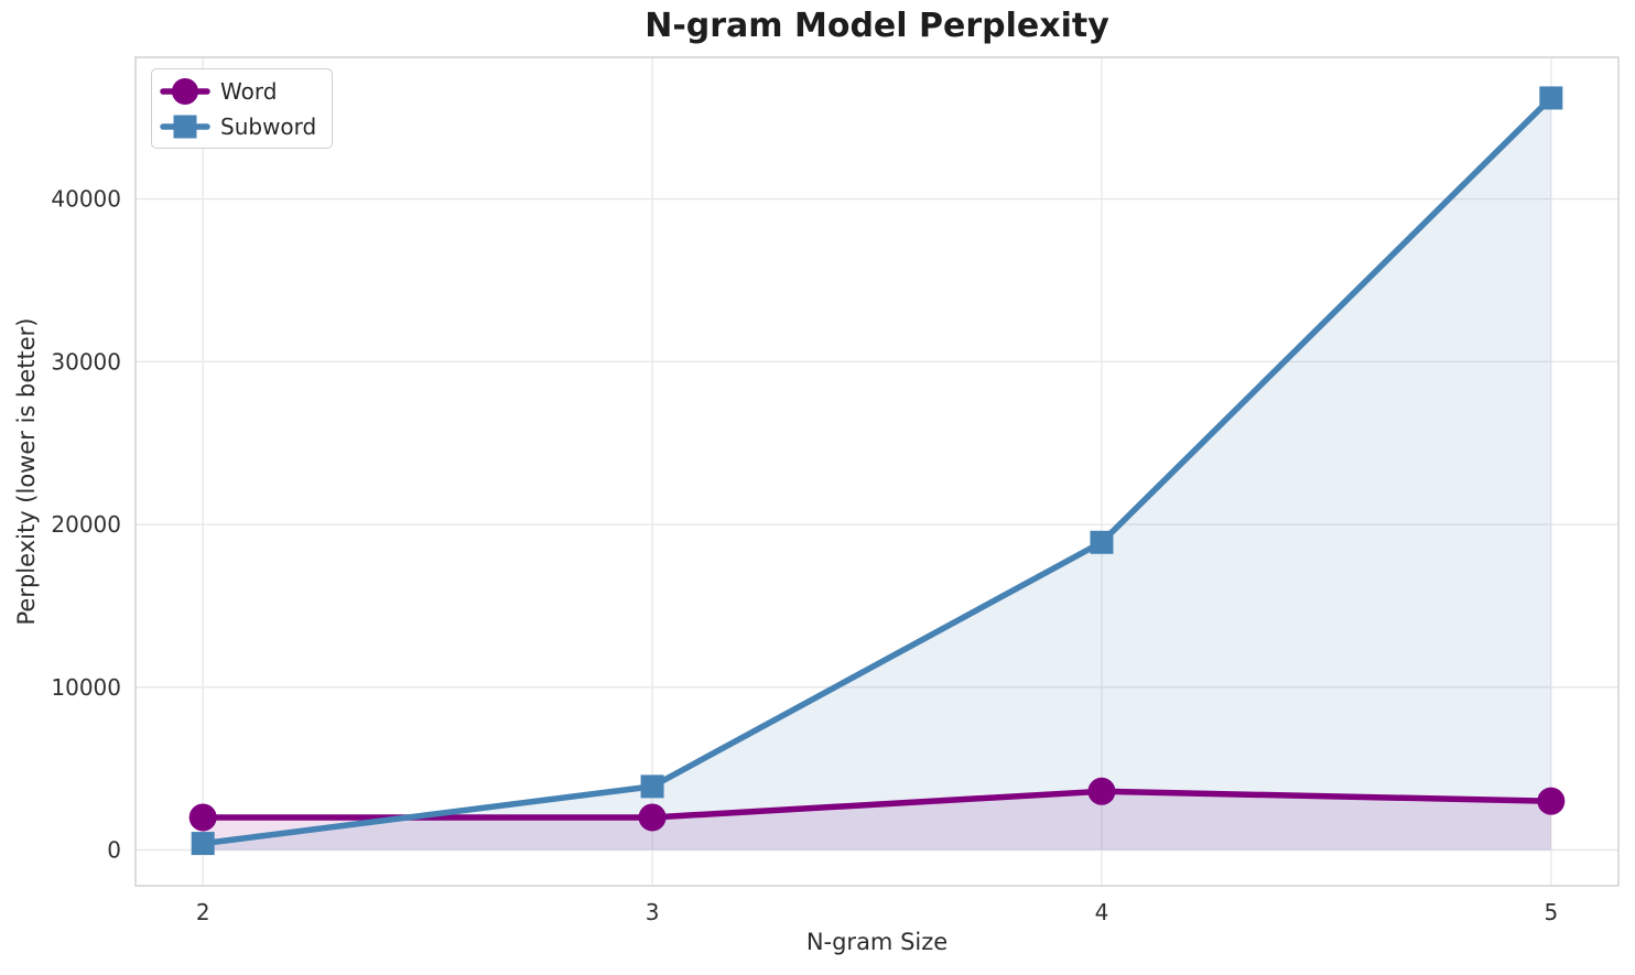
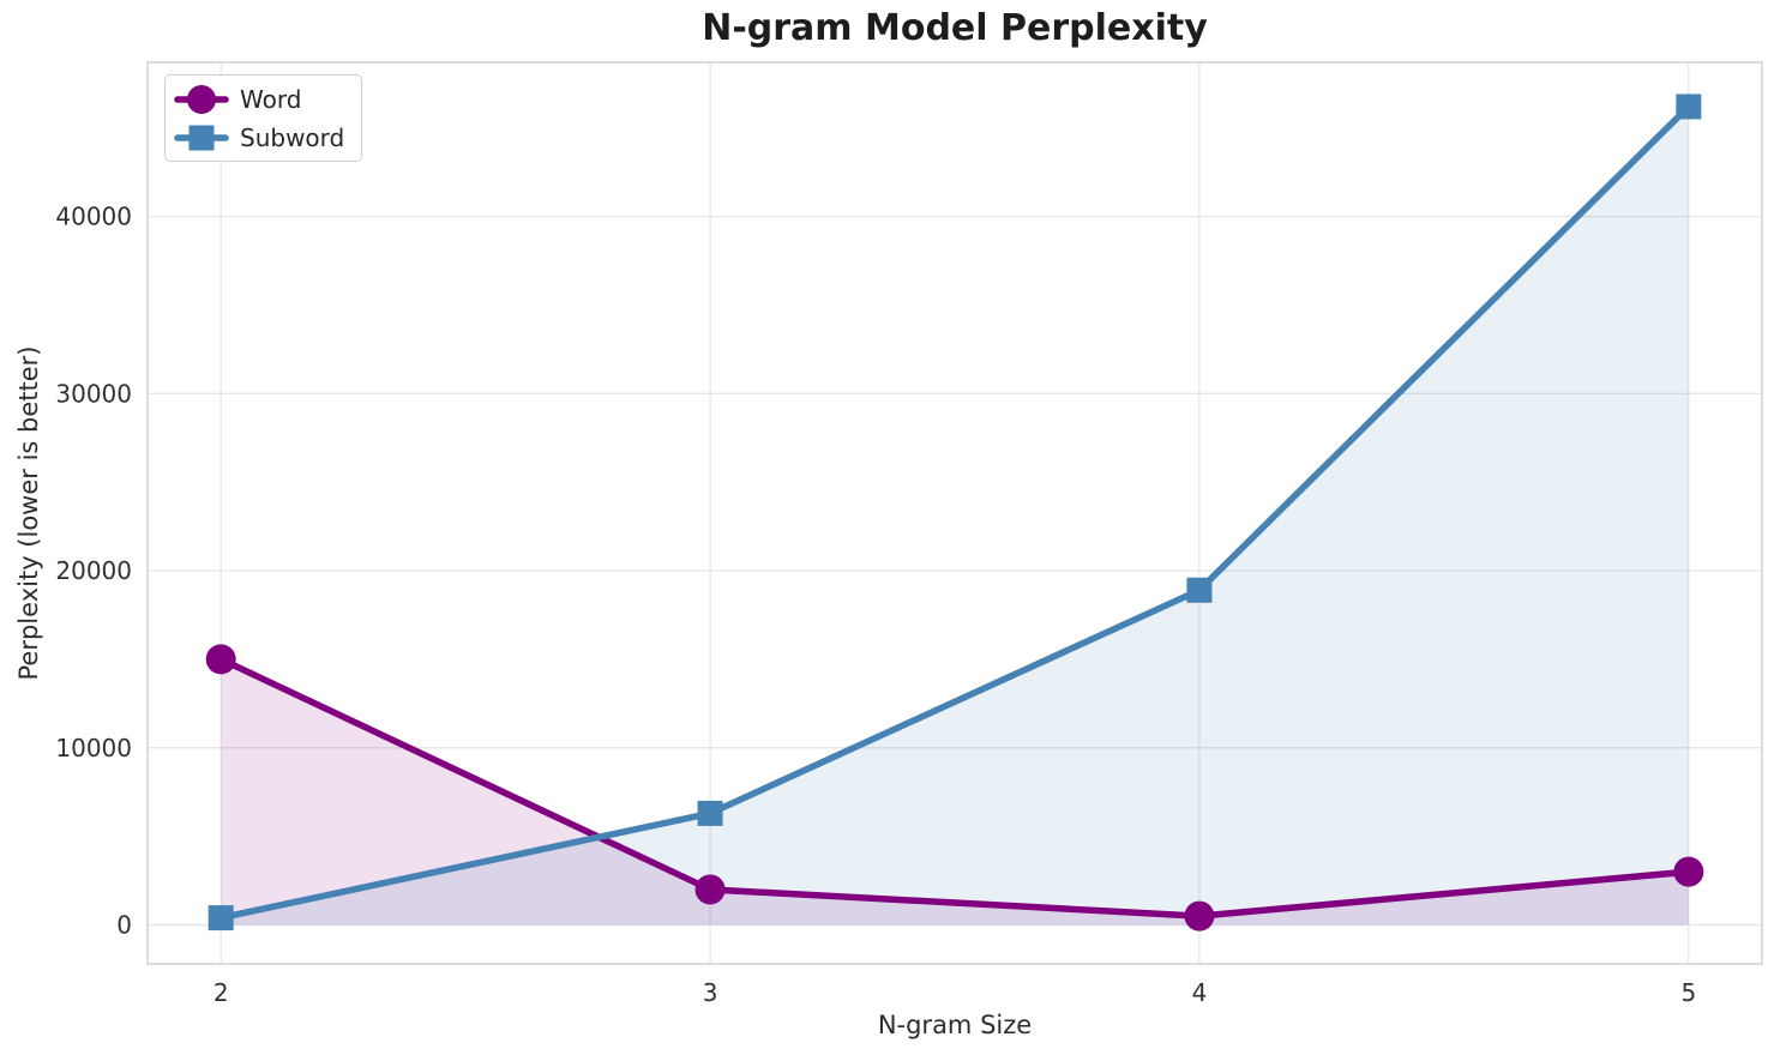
Word/2: 2000 -> 15000
Subword/3: 3900 -> 6300
Word/4: 3600 -> 500
